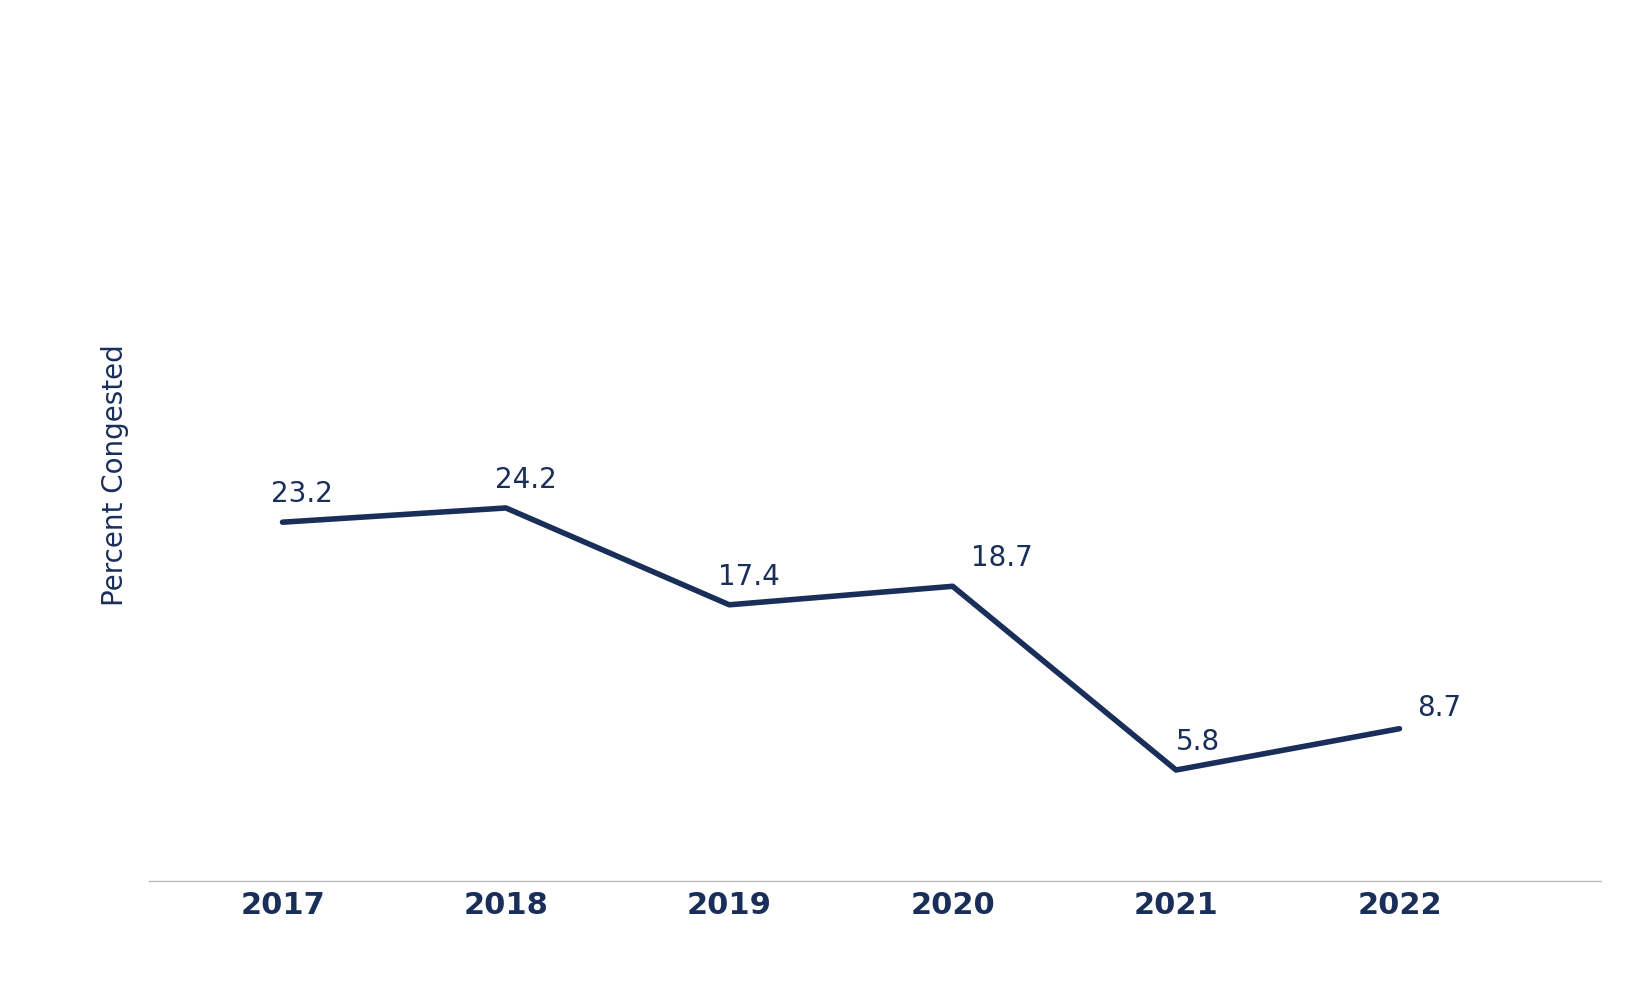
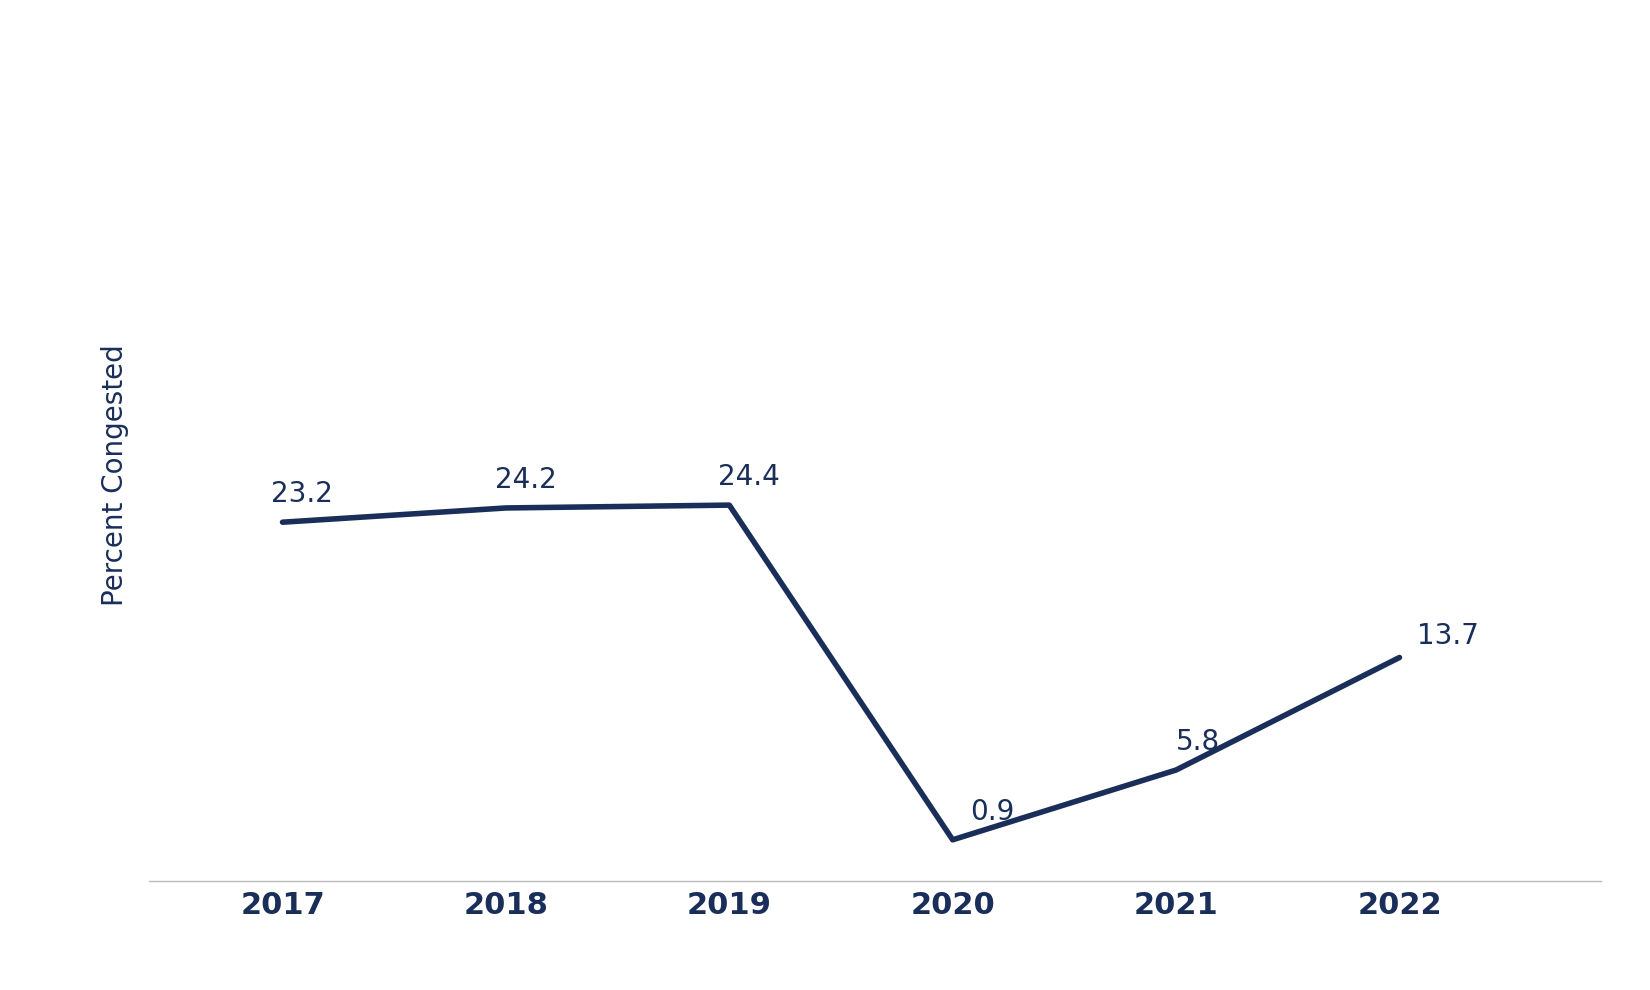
2019: 17.4 -> 24.4
2020: 18.7 -> 0.9
2022: 8.7 -> 13.7
